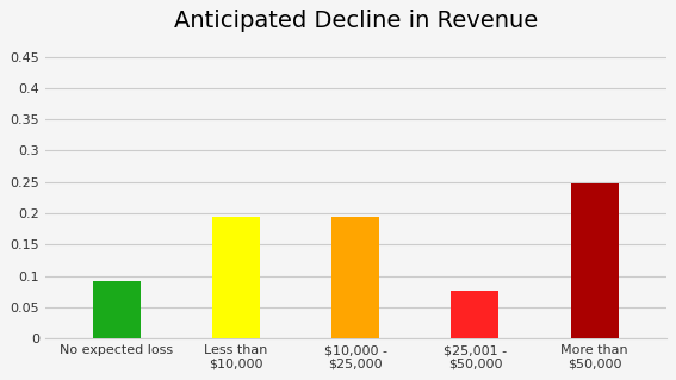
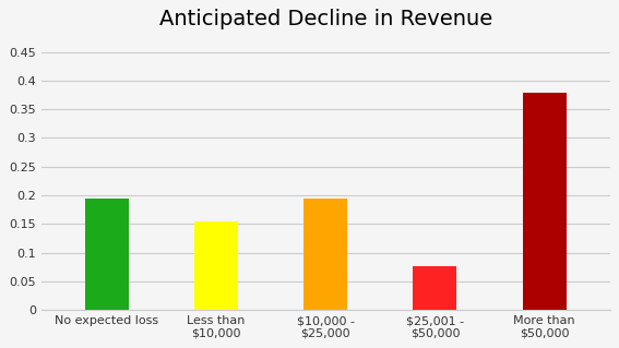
No expected loss: 0.092 -> 0.194
Less than $10,000: 0.194 -> 0.154
More than $50,000: 0.248 -> 0.378
